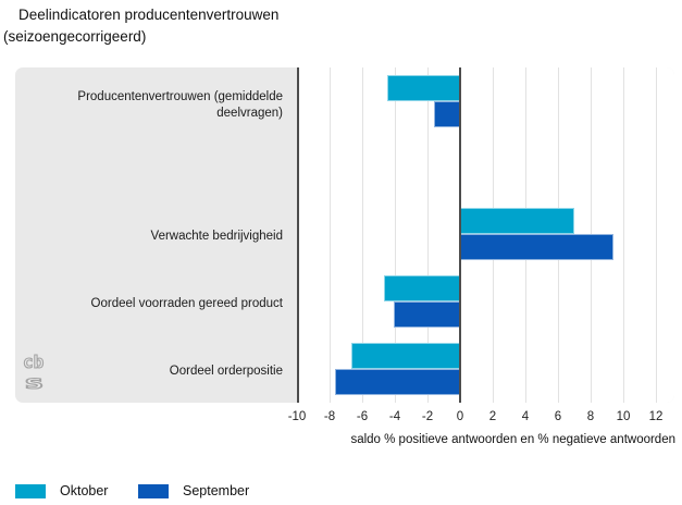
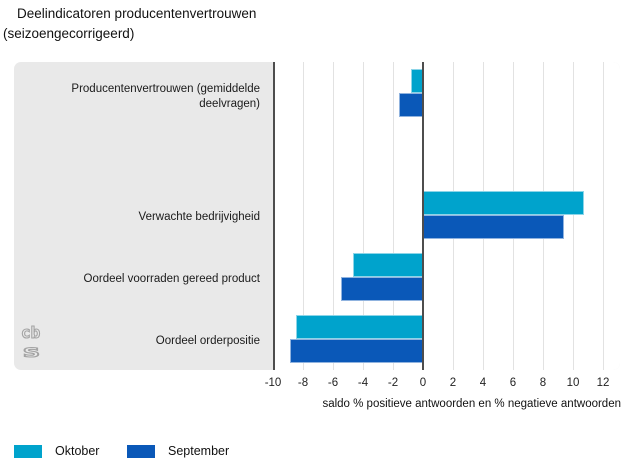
Oktober/Producentenvertrouwen (gemiddelde deelvragen): -4.5 -> -0.8
Oktober/Verwachte bedrijvigheid: 7.0 -> 10.7
September/Oordeel voorraden gereed product: -4.1 -> -5.5
Oktober/Oordeel orderpositie: -6.7 -> -8.5
September/Oordeel orderpositie: -7.7 -> -8.9
